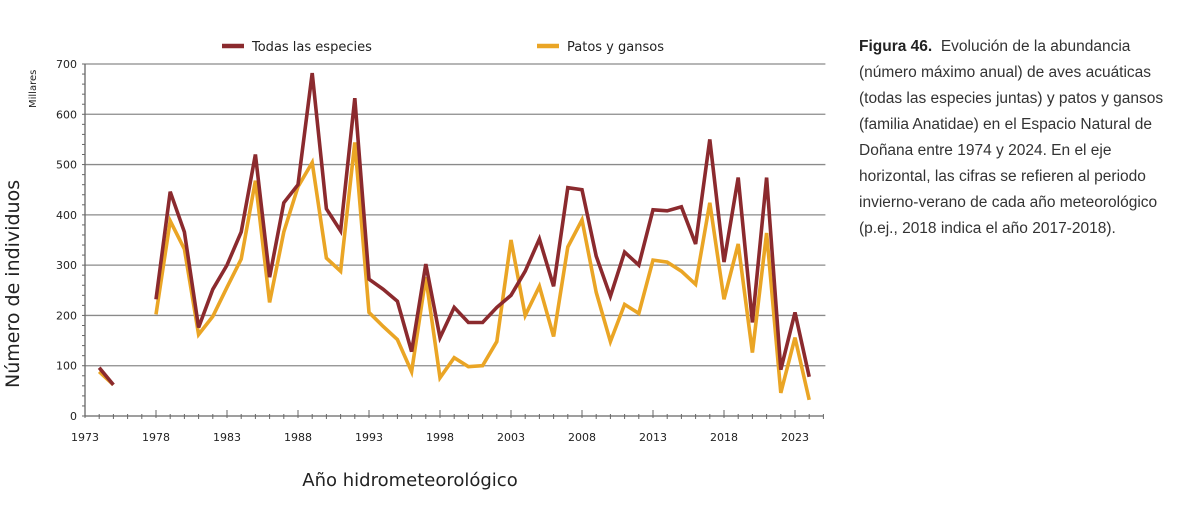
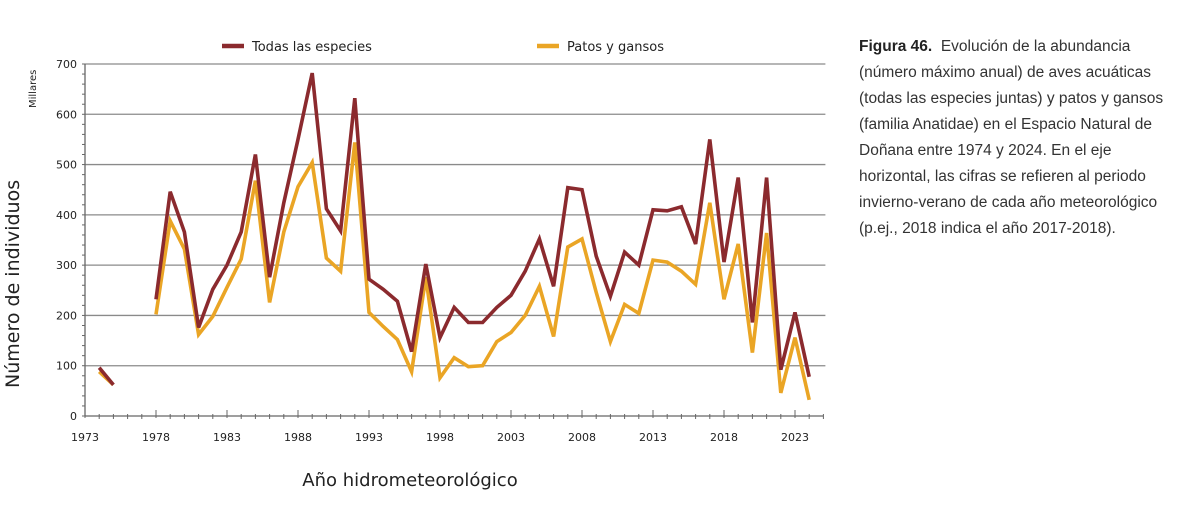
Todas las especies/1988: 460 -> 550
Patos y gansos/2003: 350 -> 170
Patos y gansos/2008: 390 -> 350
